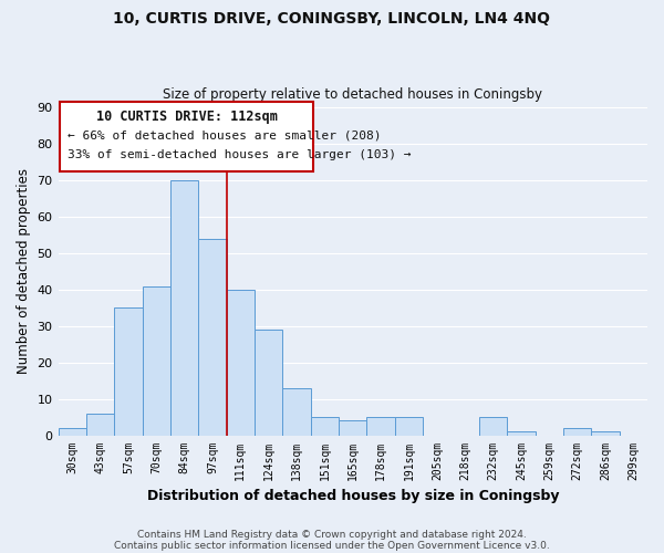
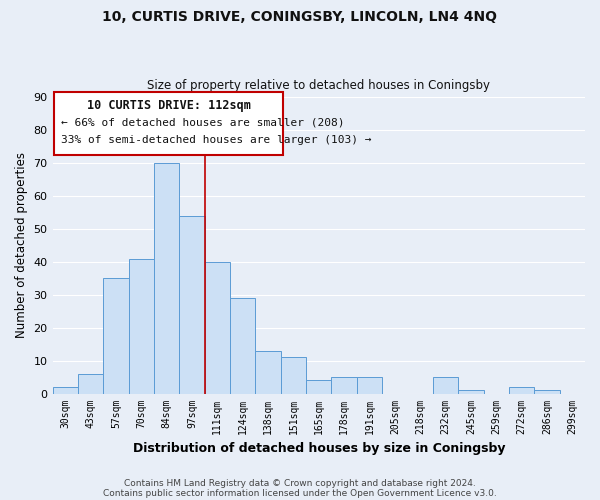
151sqm: 5 -> 11
